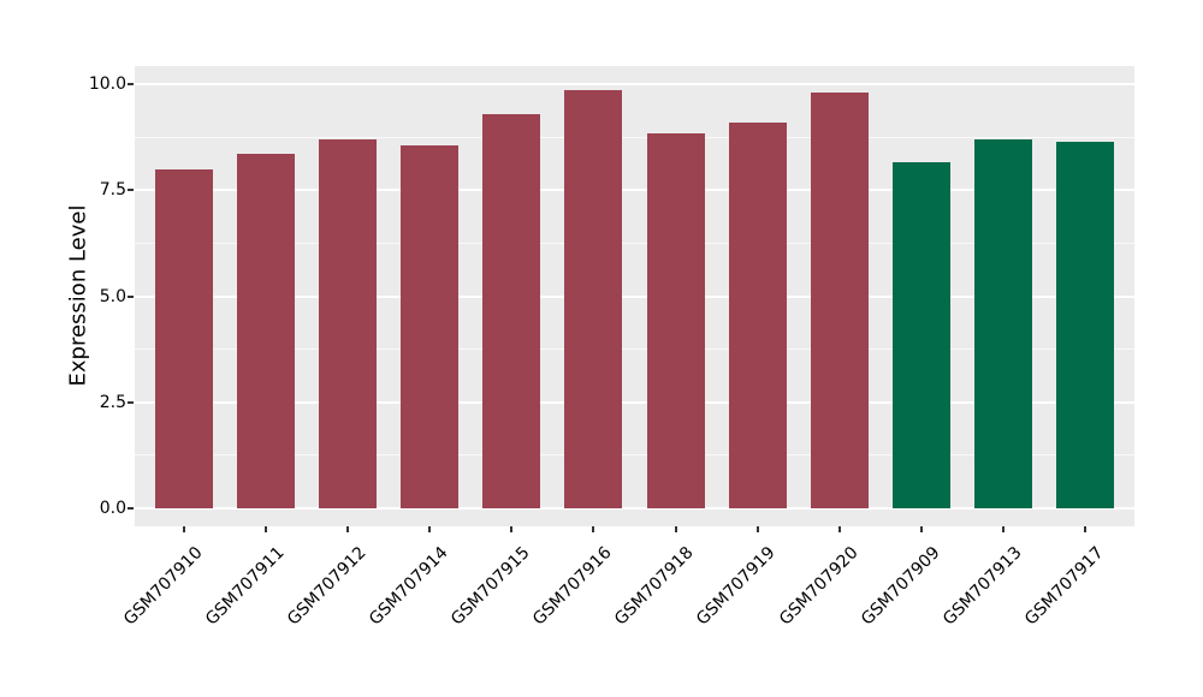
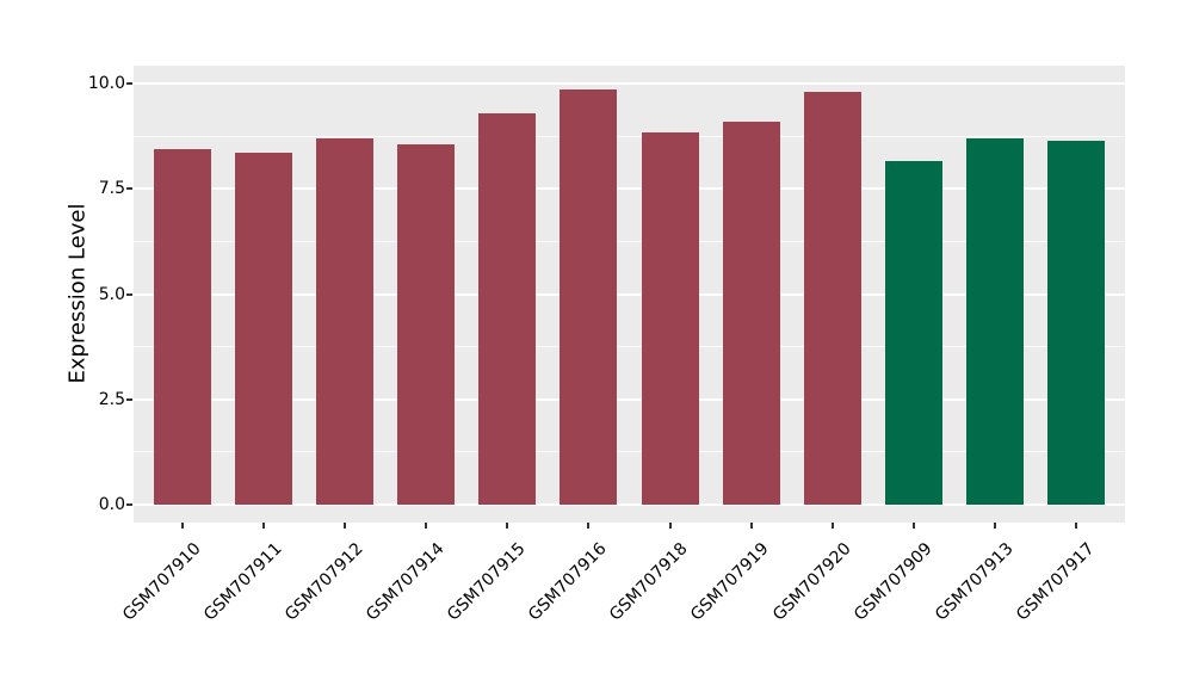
GSM707910: 8.0 -> 8.4
